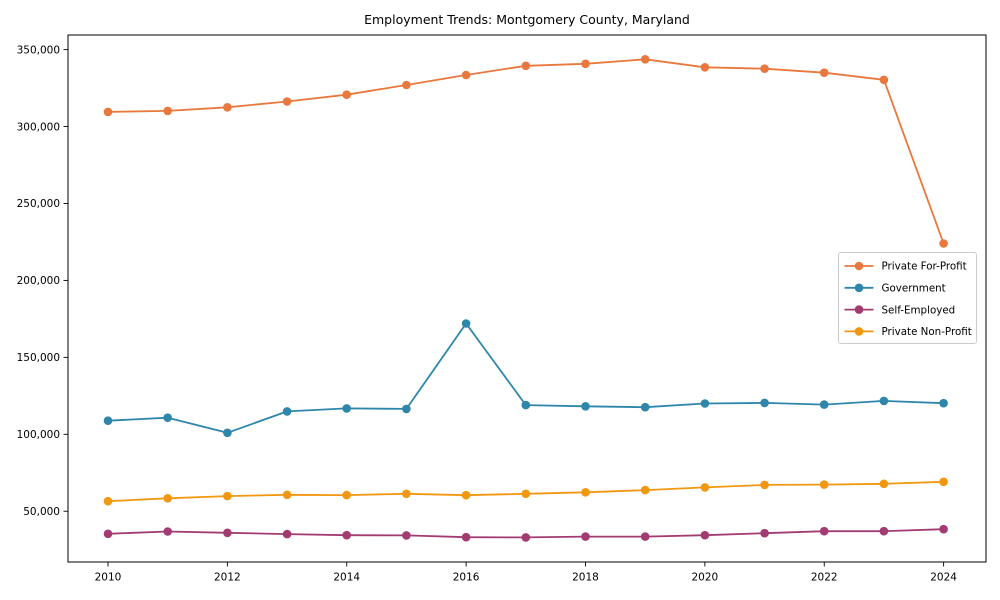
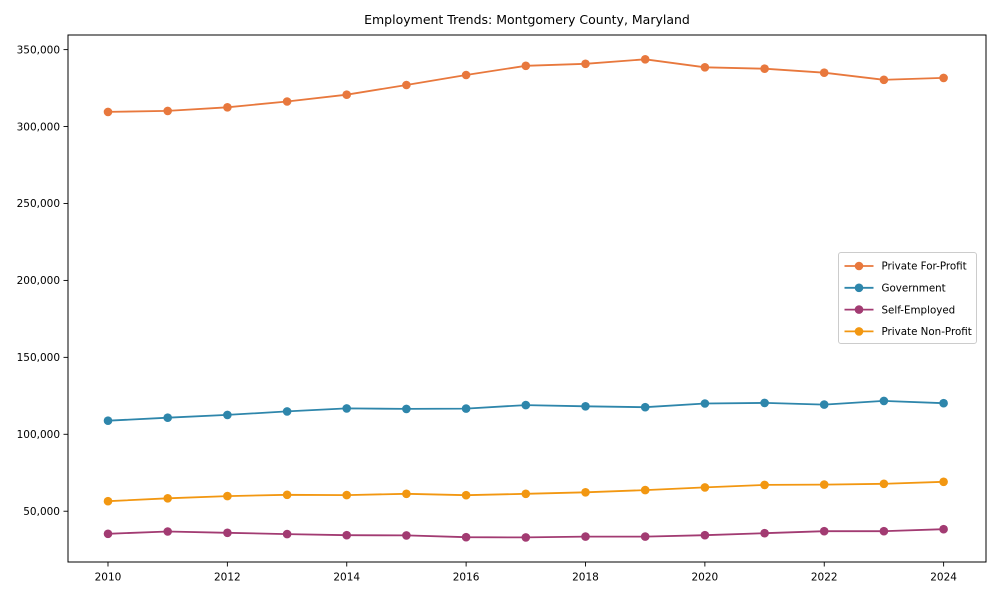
Government/2012: 101000 -> 113000
Government/2016: 172000 -> 117000
Private For-Profit/2024: 224000 -> 332000
